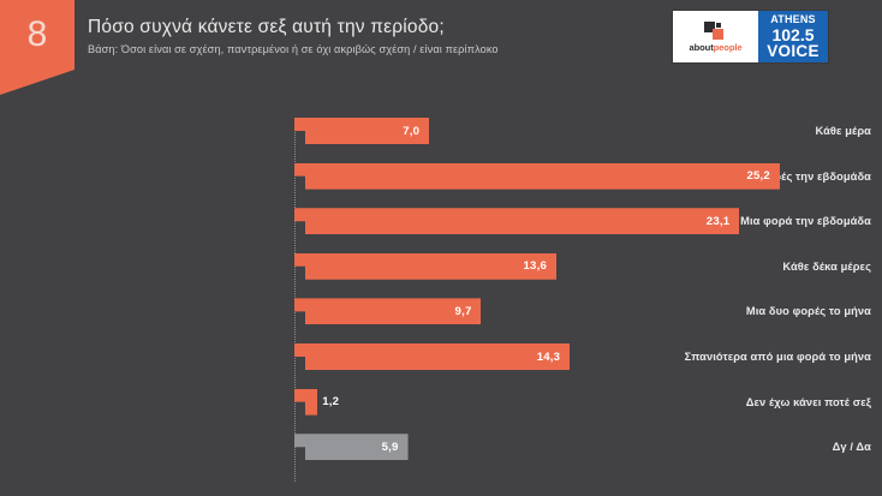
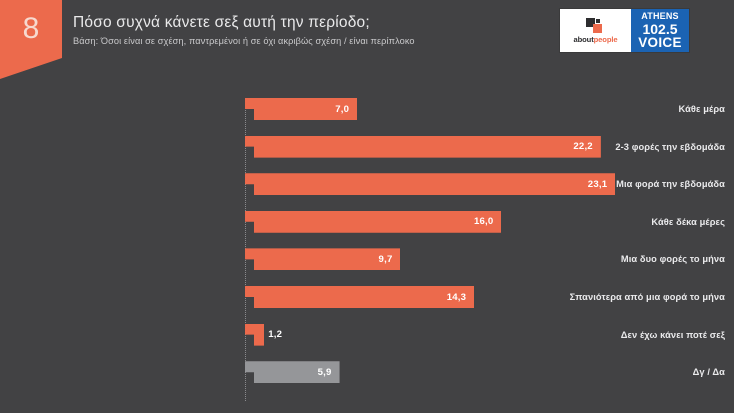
2-3 φορές την εβδομάδα: 25,2 -> 22,2
Κάθε δέκα μέρες: 13,6 -> 16,0
